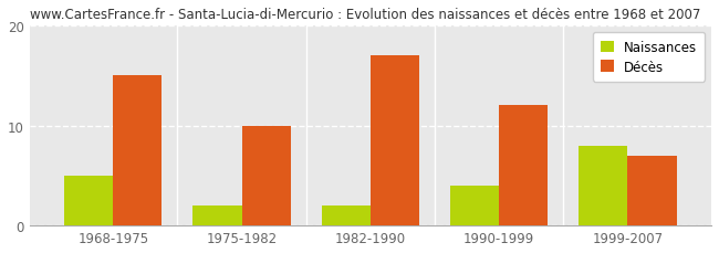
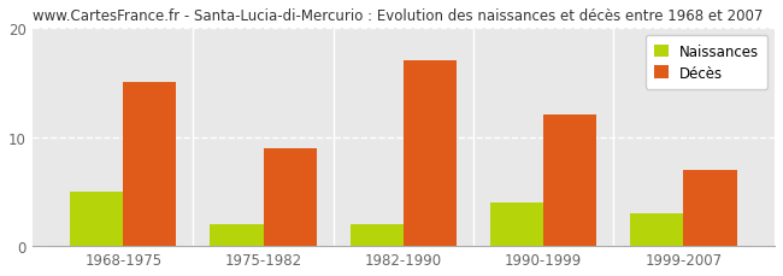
Décès/1975-1982: 10 -> 9
Naissances/1999-2007: 8 -> 3
